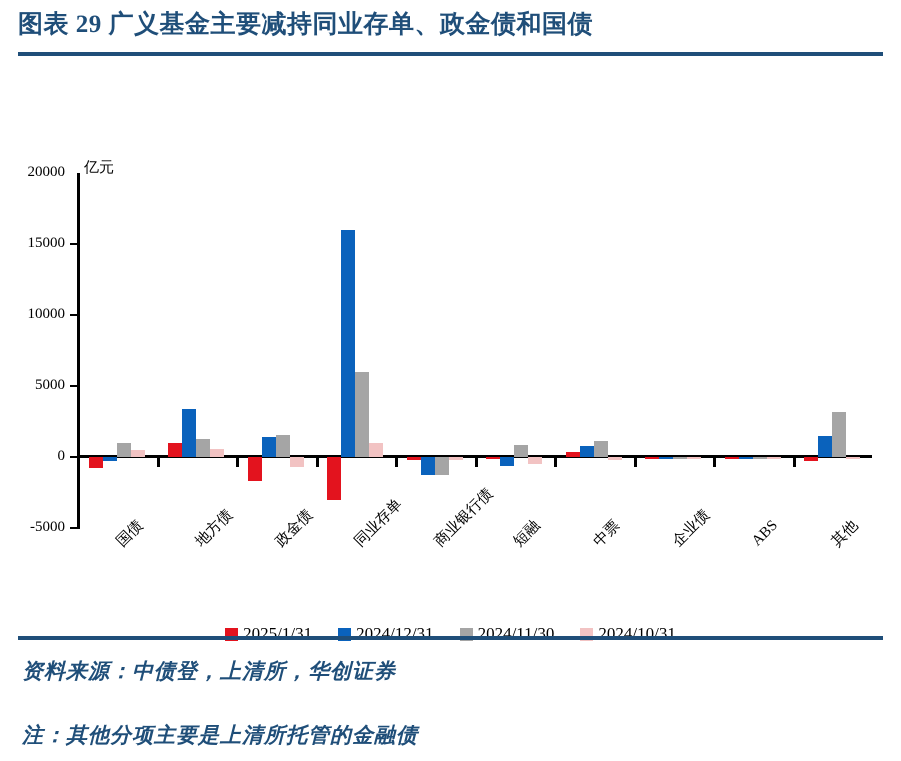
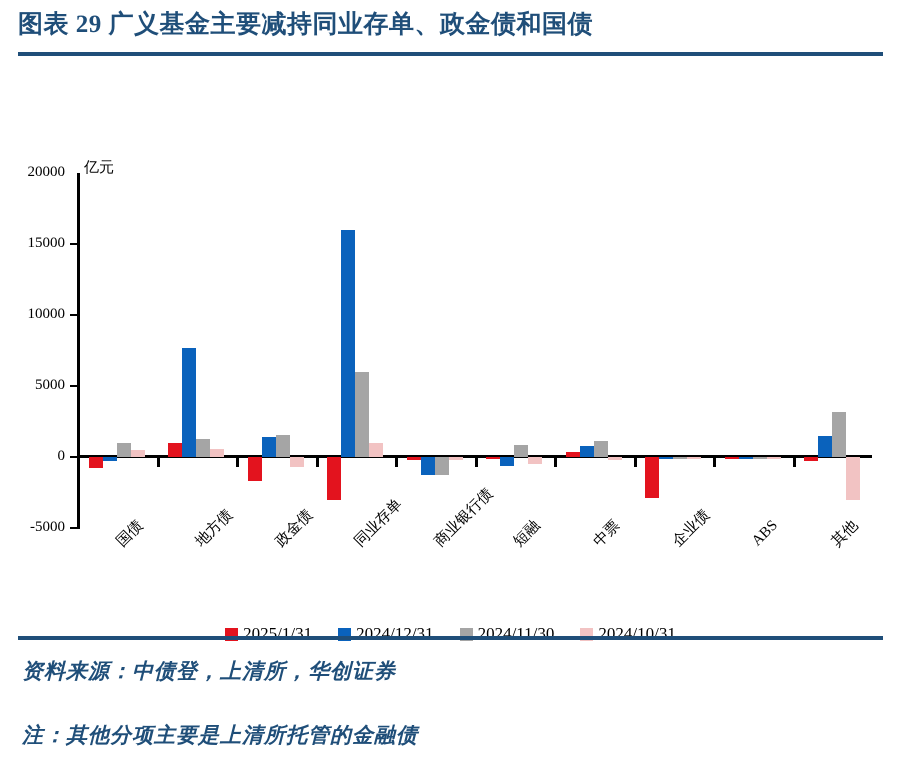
2024/12/31/地方债: 3400 -> 7700
2025/1/31/企业债: -100 -> -2900
2024/10/31/其他: -100 -> -3000
